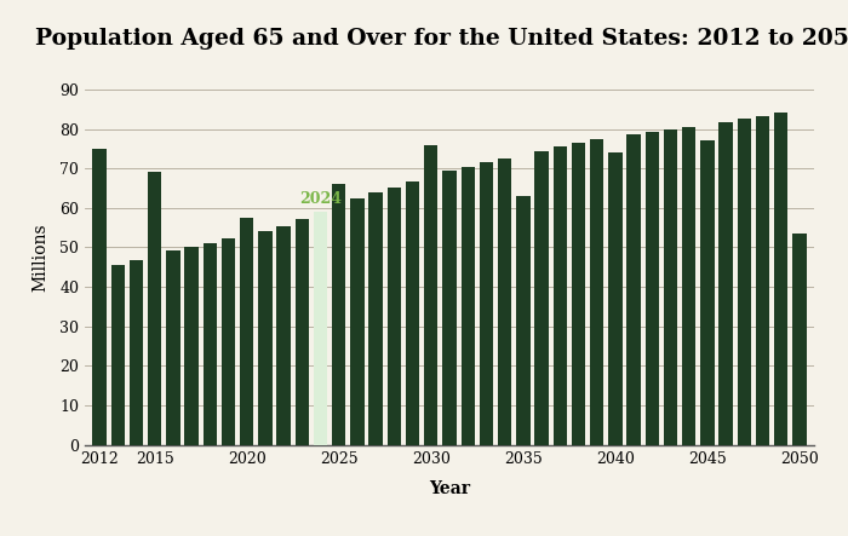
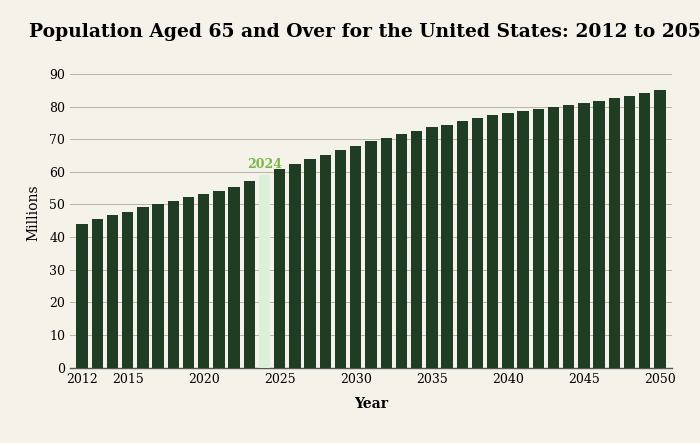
2012: 75.0 -> 44.1
2015: 69.0 -> 47.8
2020: 57.5 -> 53.3
2025: 66.0 -> 61.0
2030: 76.0 -> 68.0
2035: 63.0 -> 73.8
2040: 74.0 -> 78.1
2045: 77.0 -> 81.0
2050: 53.5 -> 85.0
